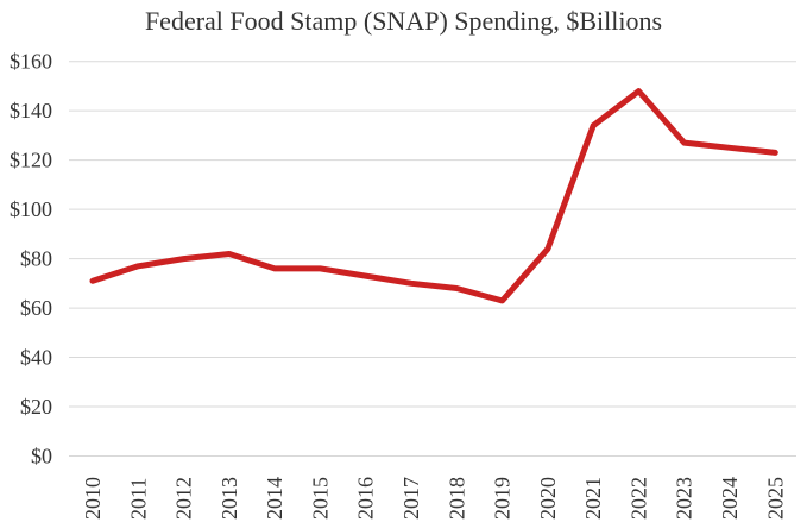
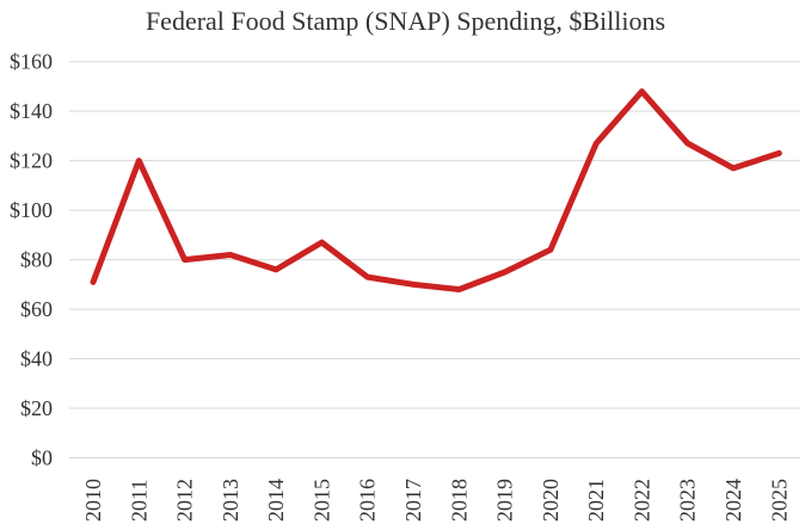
2011: $77 -> $120
2015: $76 -> $87
2019: $63 -> $75
2021: $134 -> $127
2024: $125 -> $117
